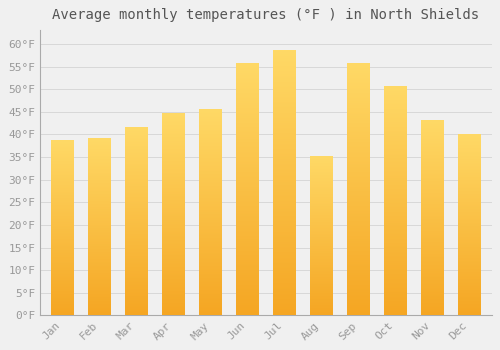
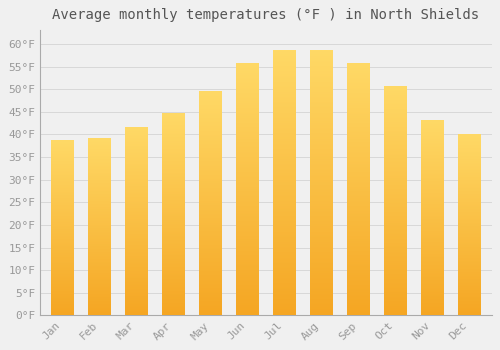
May: 45.5°F -> 49.5°F
Aug: 35.0°F -> 58.5°F
